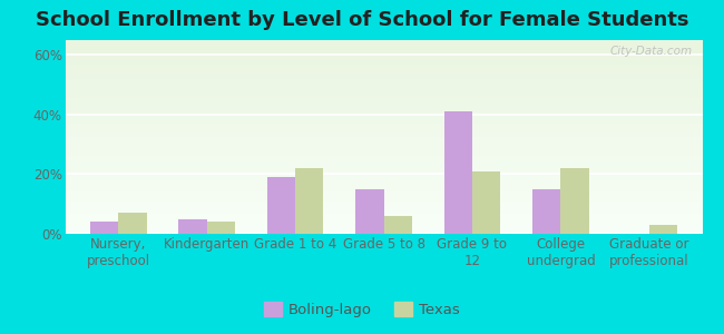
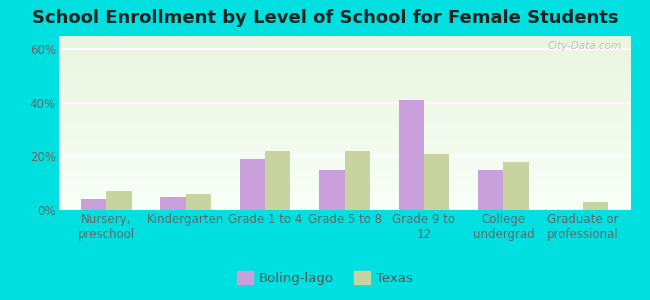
Texas/Kindergarten: 4% -> 6%
Texas/Grade 5 to 8: 6% -> 22%
Texas/College undergrad: 22% -> 18%
